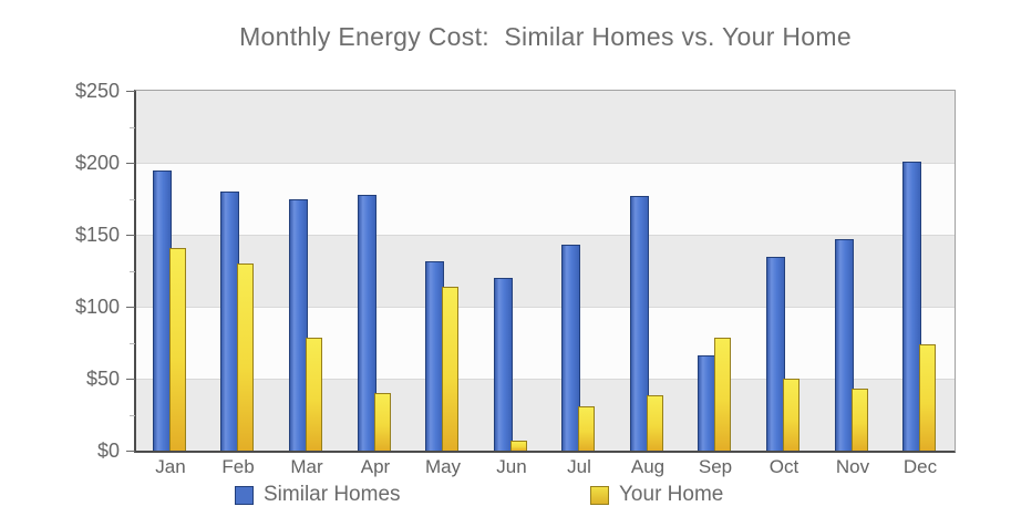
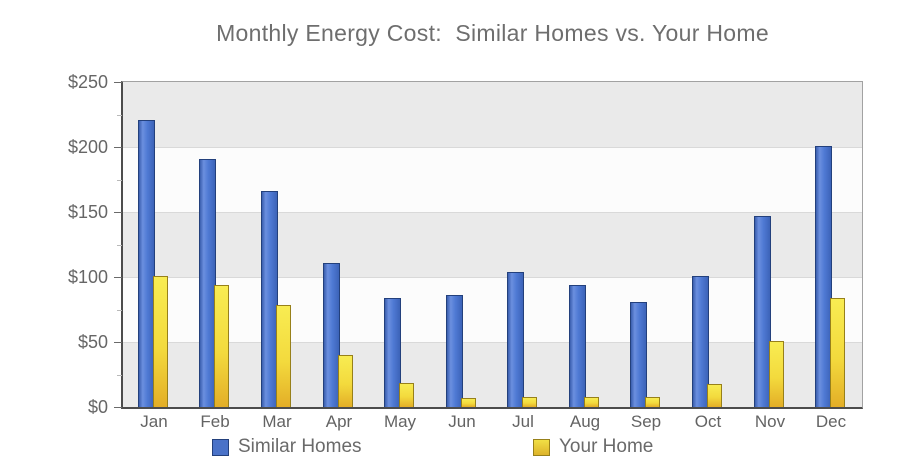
Similar Homes/Jan: $194 -> $220
Your Home/Jan: $140 -> $100
Similar Homes/Feb: $179 -> $190
Your Home/Feb: $129 -> $93
Similar Homes/Mar: $174 -> $165
Similar Homes/Apr: $177 -> $110
Similar Homes/May: $131 -> $83
Your Home/May: $113 -> $18
Similar Homes/Jun: $119 -> $85
Similar Homes/Jul: $142 -> $103
Your Home/Jul: $30 -> $7
Similar Homes/Aug: $176 -> $93
Your Home/Aug: $38 -> $7
Similar Homes/Sep: $65 -> $80
Your Home/Sep: $78 -> $7
Similar Homes/Oct: $134 -> $100
Your Home/Oct: $49 -> $17
Your Home/Nov: $42 -> $50
Your Home/Dec: $73 -> $83
